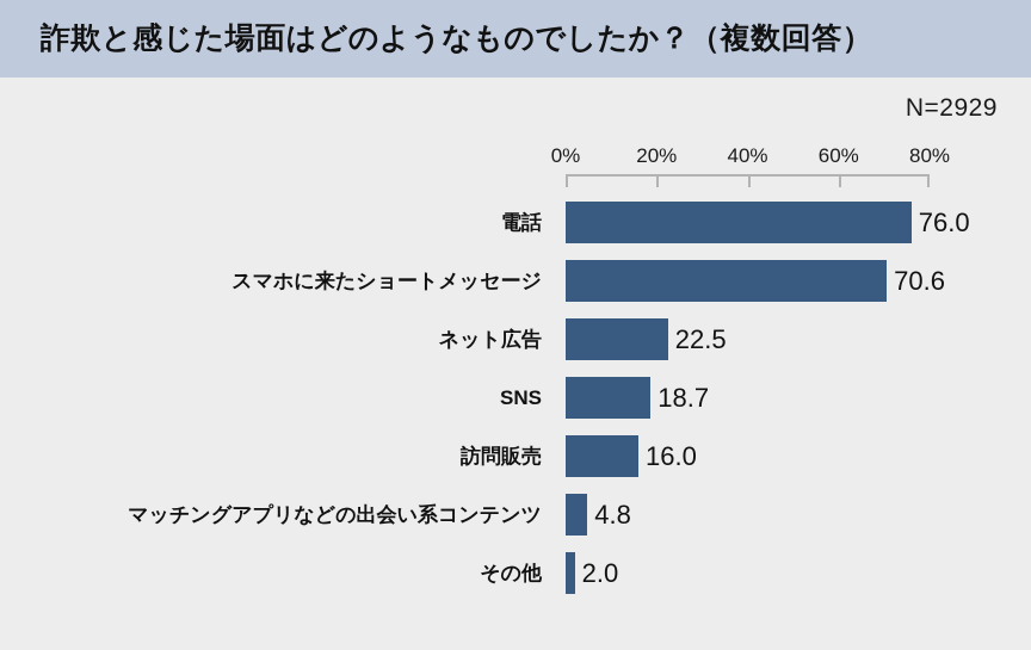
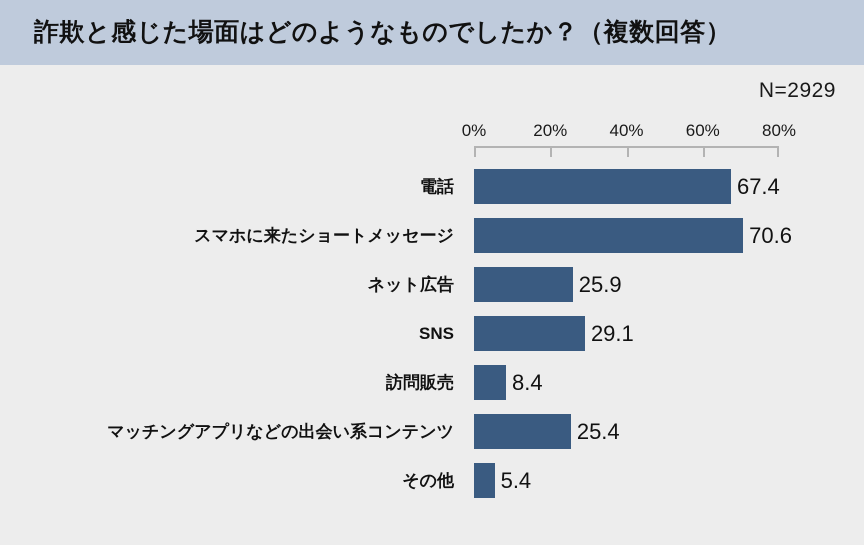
電話: 76.0 -> 67.4
ネット広告: 22.5 -> 25.9
SNS: 18.7 -> 29.1
訪問販売: 16.0 -> 8.4
マッチングアプリなどの出会い系コンテンツ: 4.8 -> 25.4
その他: 2.0 -> 5.4
